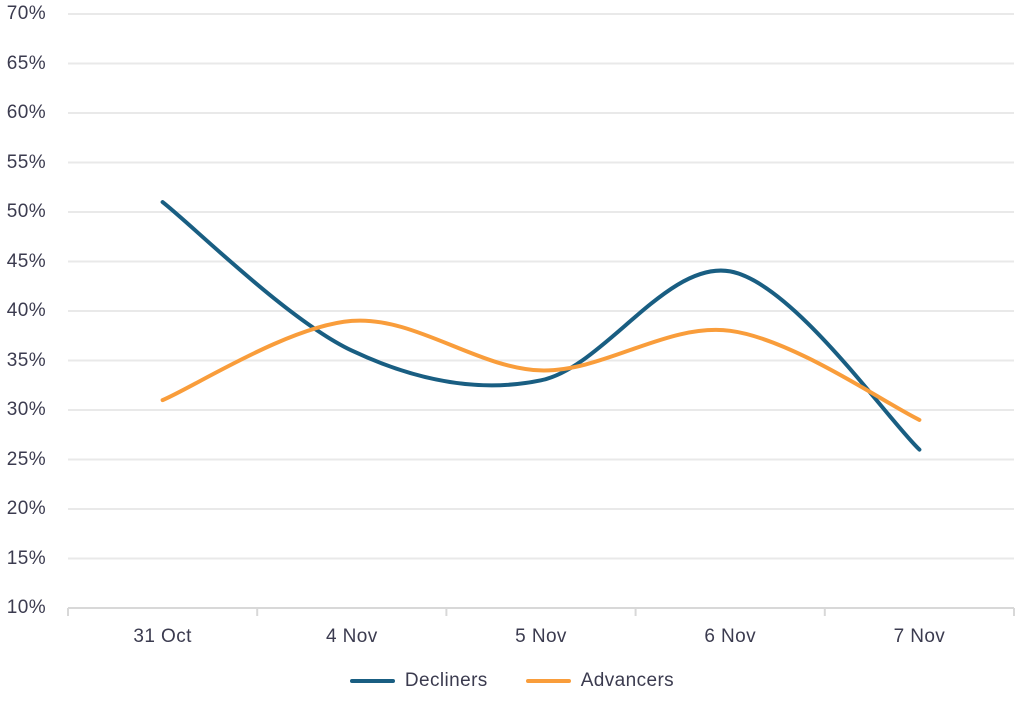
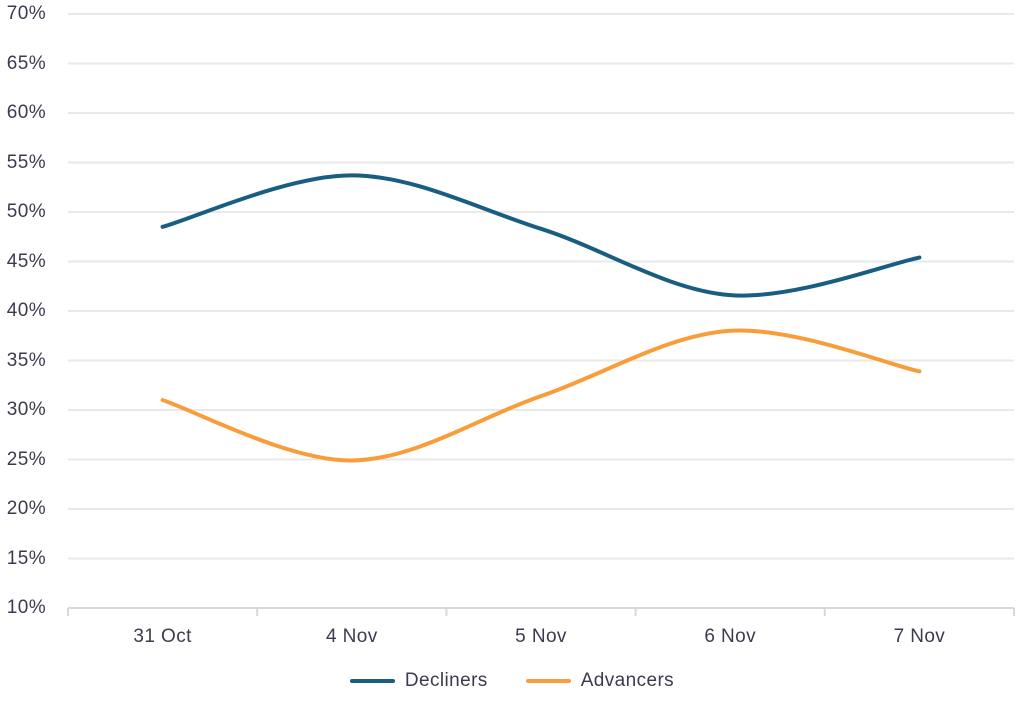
Decliners/31 Oct: 51% -> 48%
Decliners/4 Nov: 36% -> 54%
Advancers/4 Nov: 39% -> 25%
Decliners/5 Nov: 33% -> 48%
Advancers/5 Nov: 34% -> 31%
Decliners/6 Nov: 44% -> 42%
Decliners/7 Nov: 26% -> 45%
Advancers/7 Nov: 29% -> 34%
